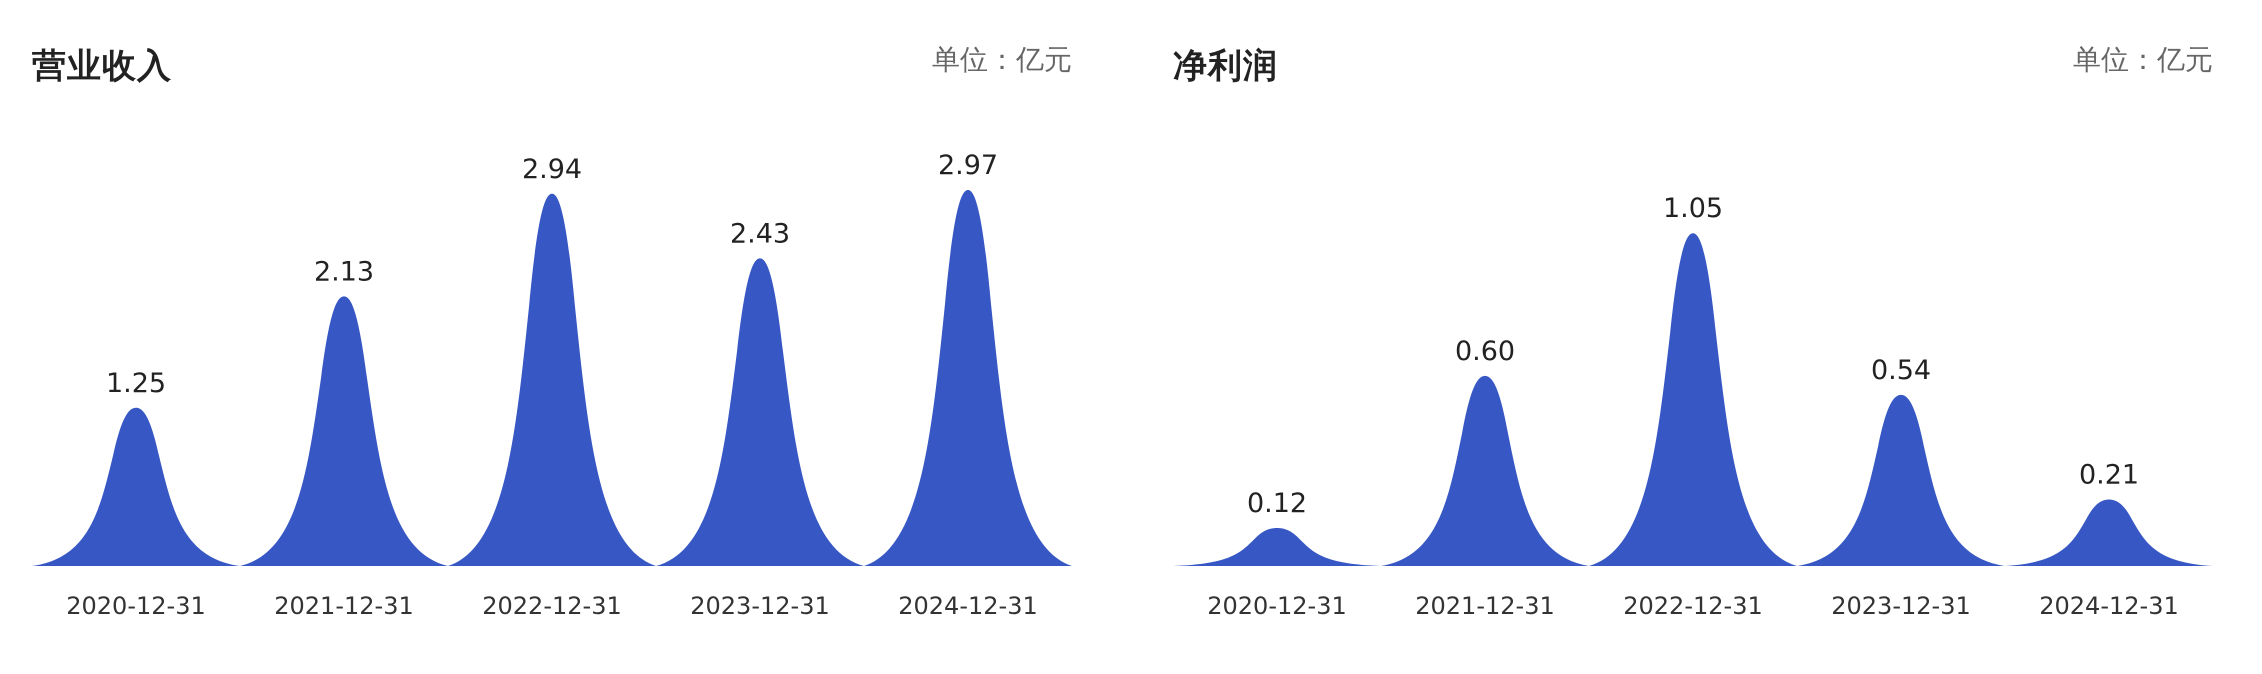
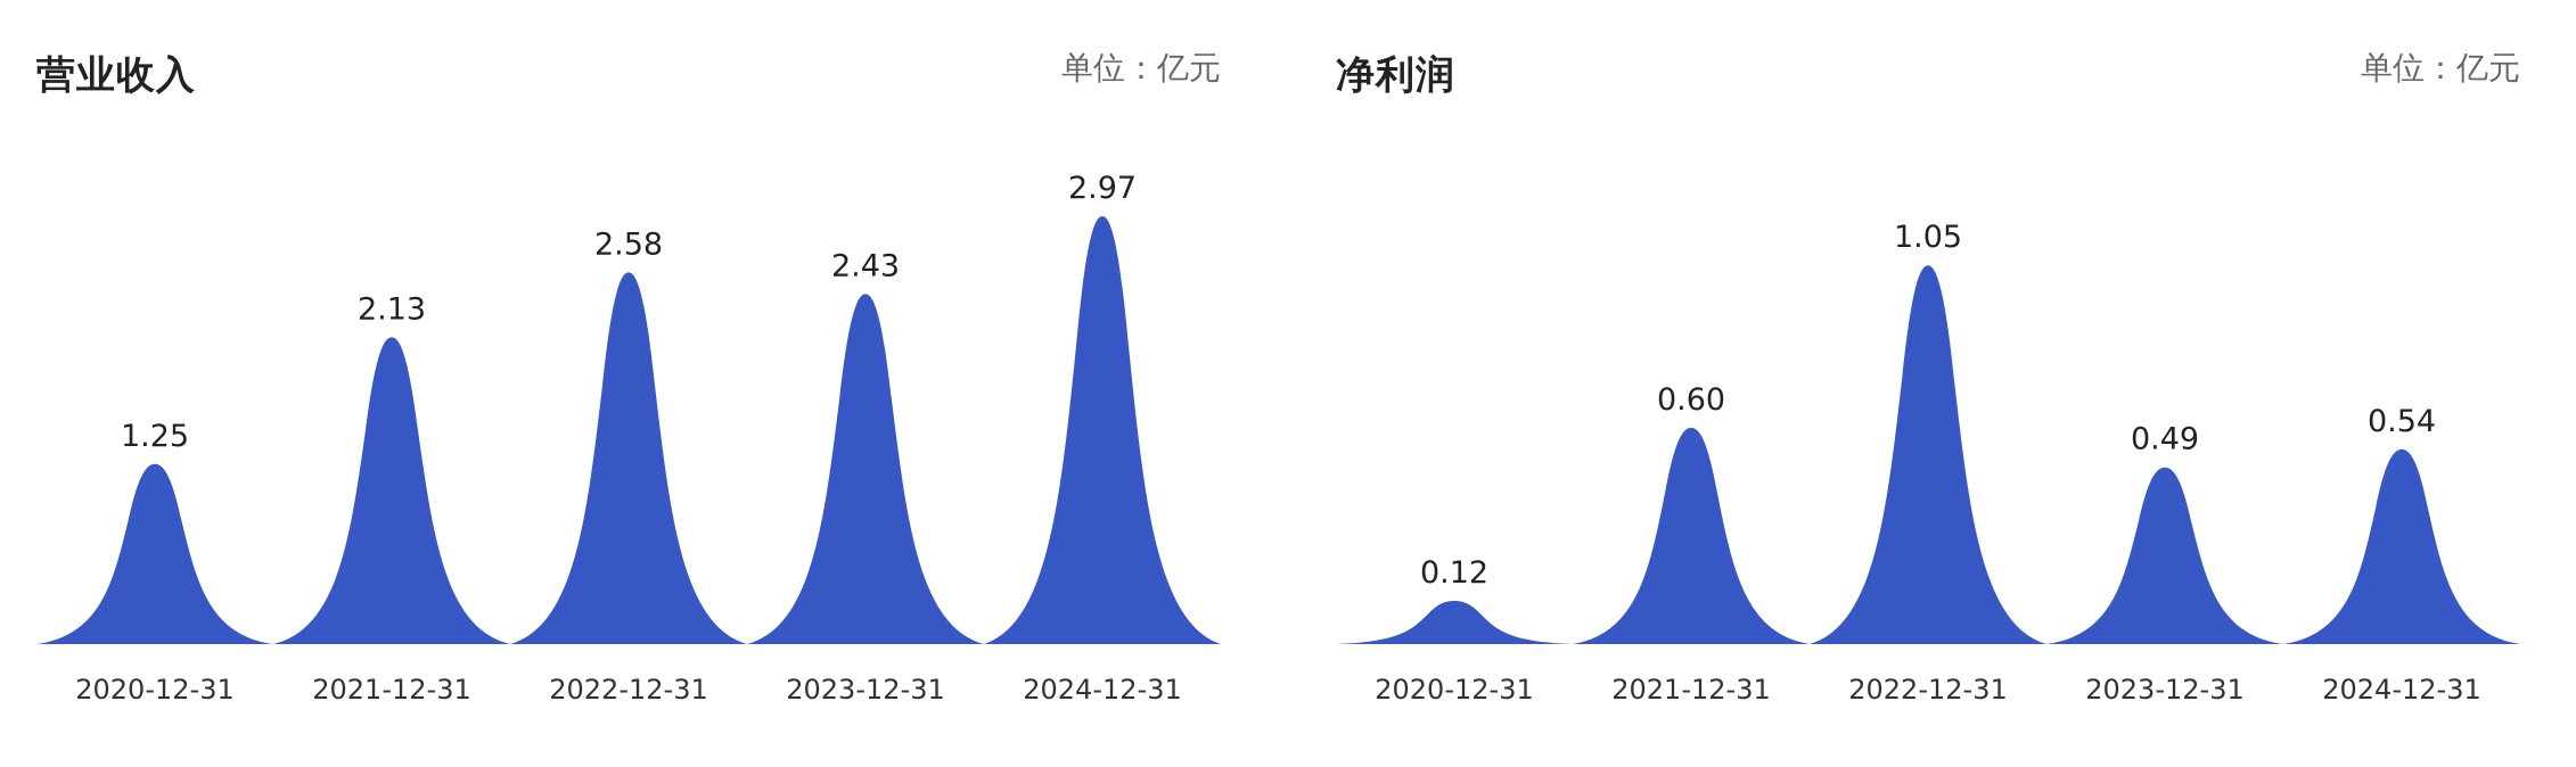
营业收入/2022-12-31: 2.94 -> 2.58
净利润/2023-12-31: 0.54 -> 0.49
净利润/2024-12-31: 0.21 -> 0.54
